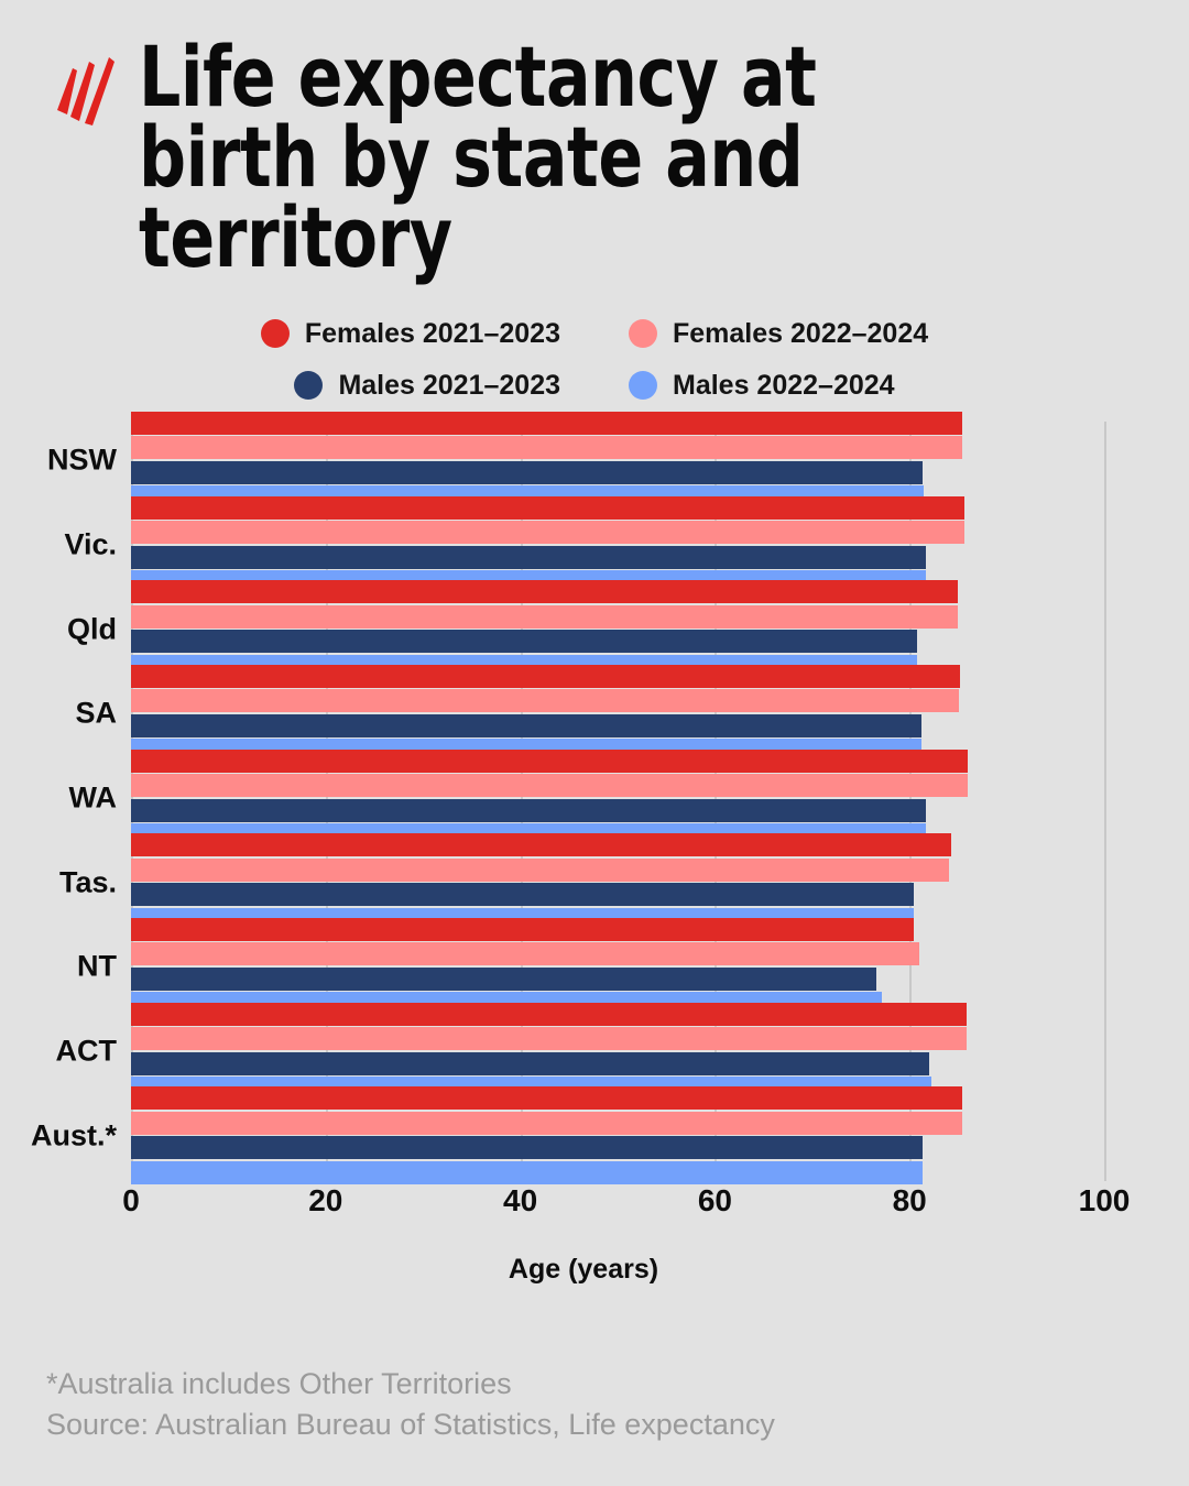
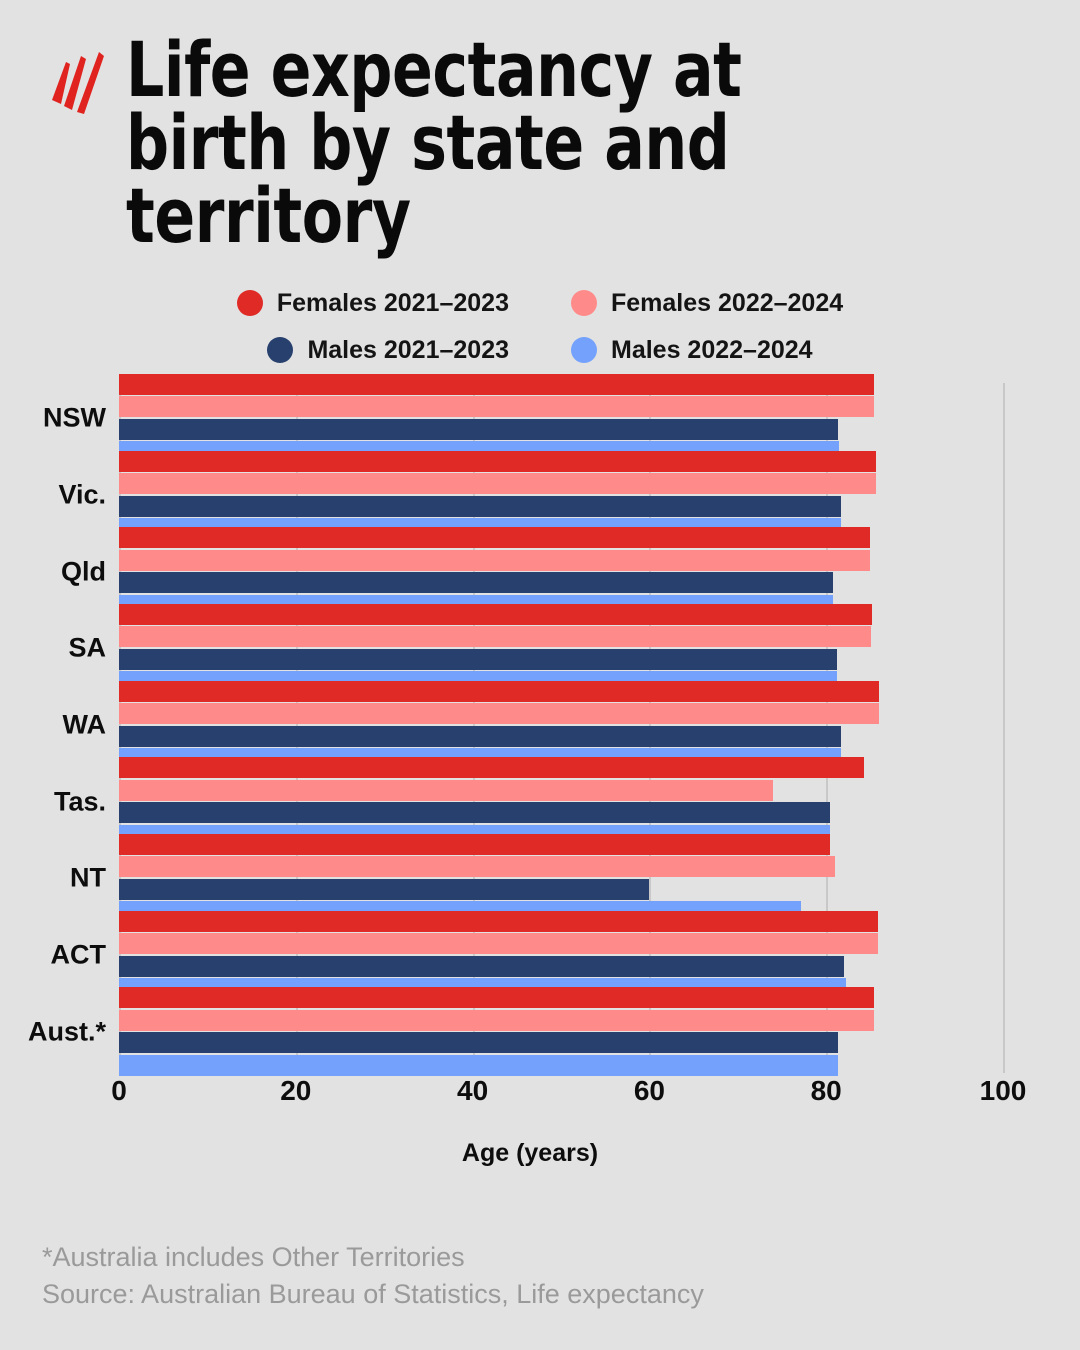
Females 2022–2024/Tas.: 84 -> 74
Males 2021–2023/NT: 77 -> 60
